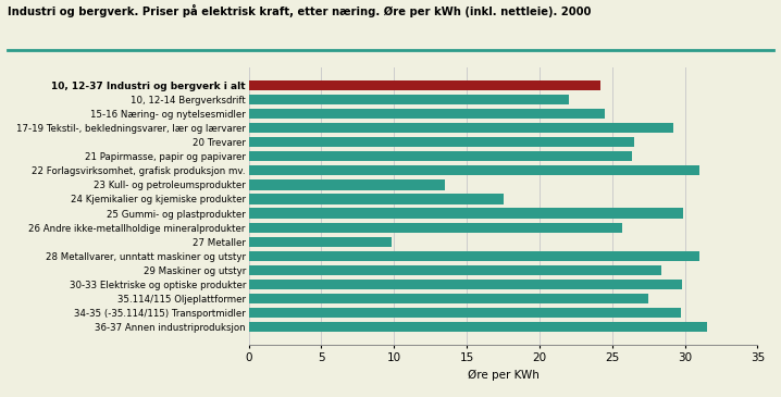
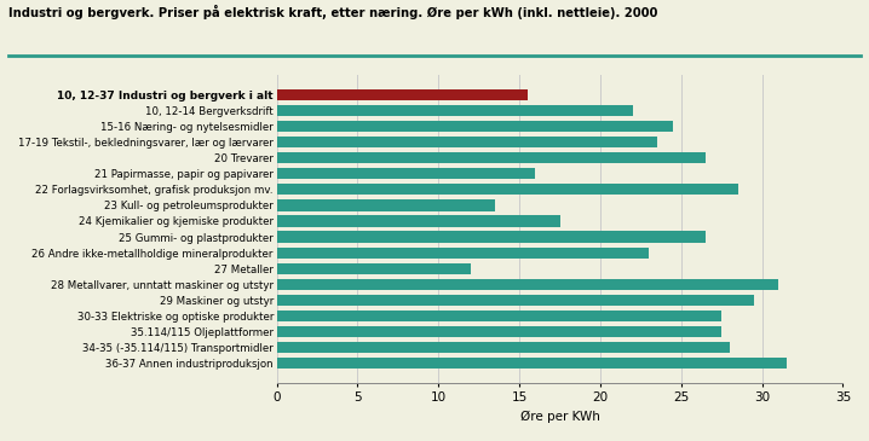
10, 12-37 Industri og bergverk i alt: 24.2 -> 15.5
17-19 Tekstil-, bekledningsvarer, lær og lærvarer: 29.2 -> 23.5
21 Papirmasse, papir og papivarer: 26.4 -> 16.0
22 Forlagsvirksomhet, grafisk produksjon mv.: 31.0 -> 28.5
25 Gummi- og plastprodukter: 29.9 -> 26.5
26 Andre ikke-metallholdige mineralprodukter: 25.7 -> 23.0
27 Metaller: 9.8 -> 12.0
29 Maskiner og utstyr: 28.4 -> 29.5
30-33 Elektriske og optiske produkter: 29.8 -> 27.5
34-35 (-35.114/115) Transportmidler: 29.7 -> 28.0
